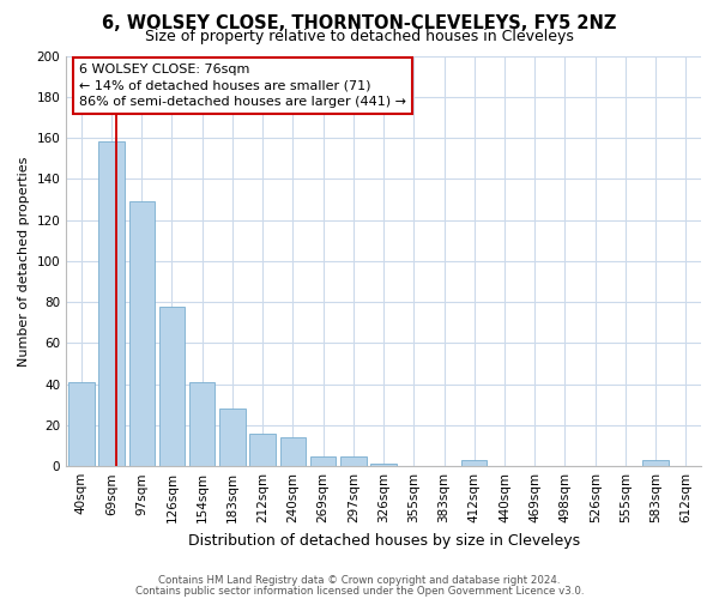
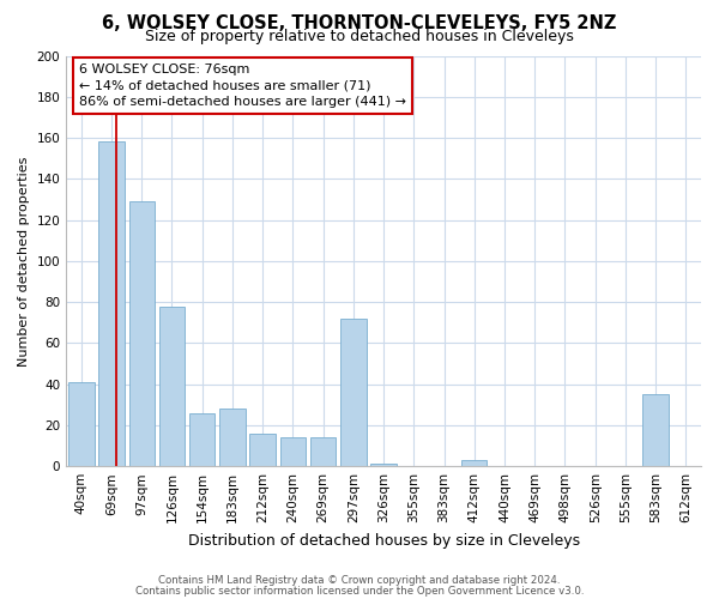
154sqm: 41 -> 26
269sqm: 5 -> 14
297sqm: 5 -> 72
583sqm: 3 -> 35
